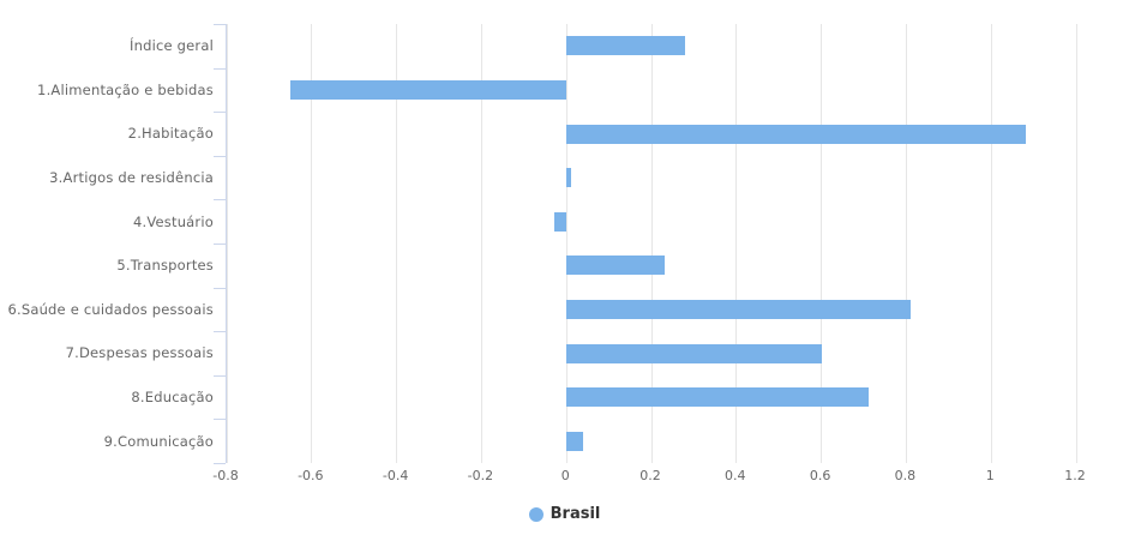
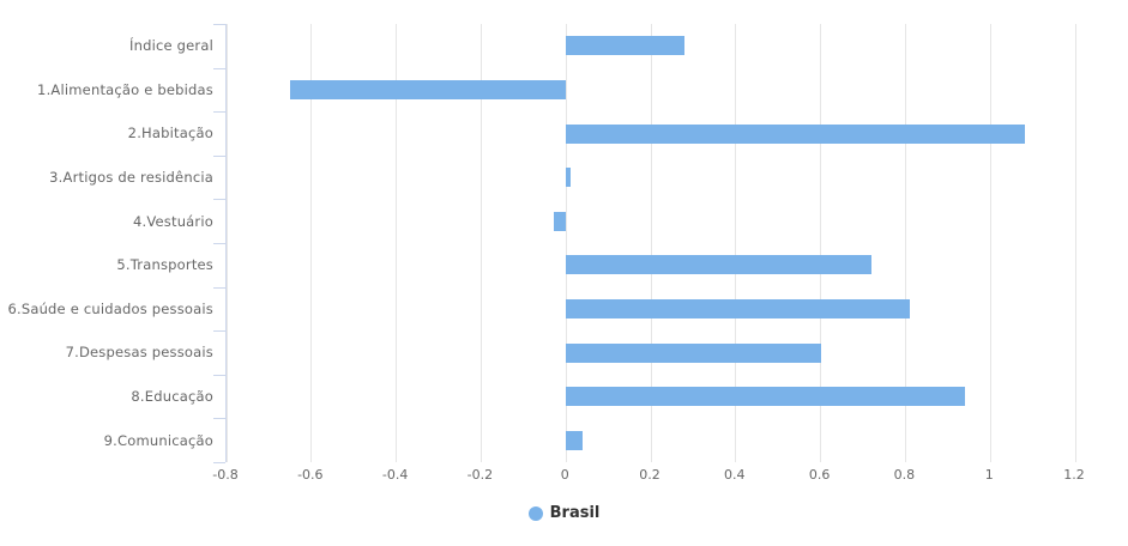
5.Transportes: 0.23 -> 0.72
8.Educação: 0.71 -> 0.94
